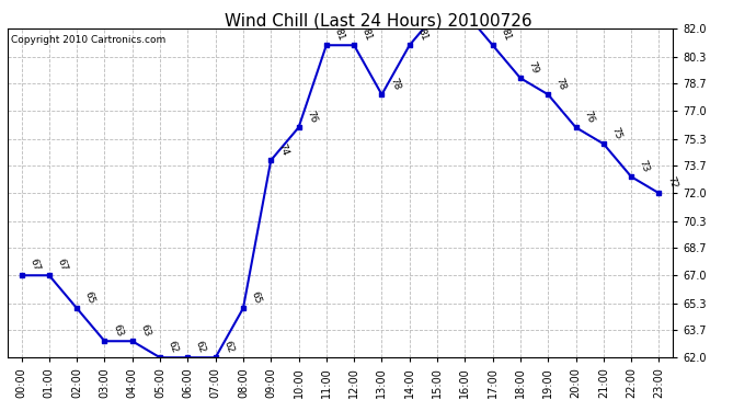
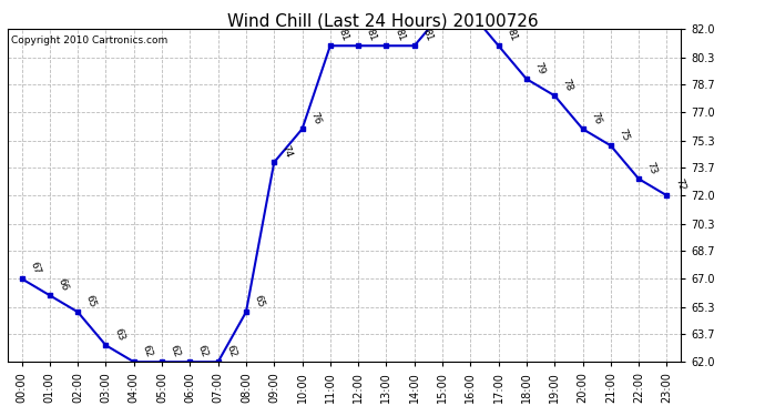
01:00: 67 -> 66
04:00: 63 -> 62
13:00: 78 -> 81
